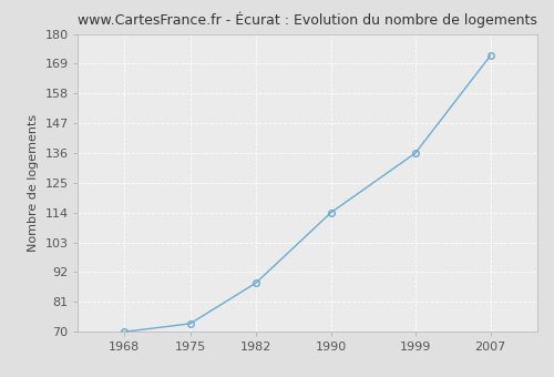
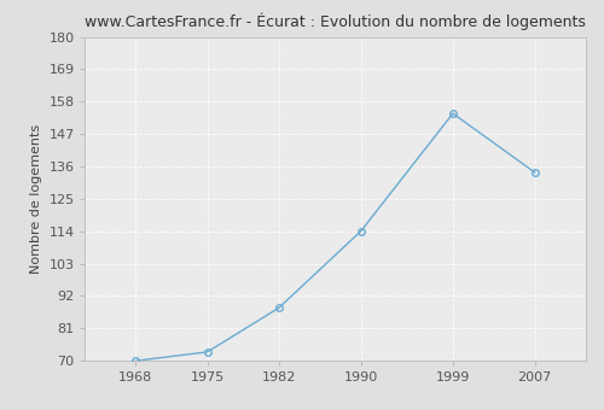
1999: 136 -> 154
2007: 172 -> 134
